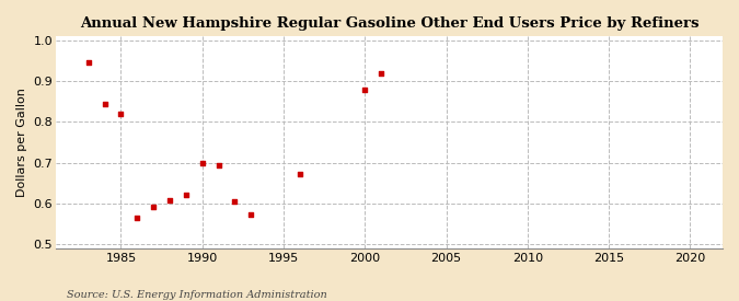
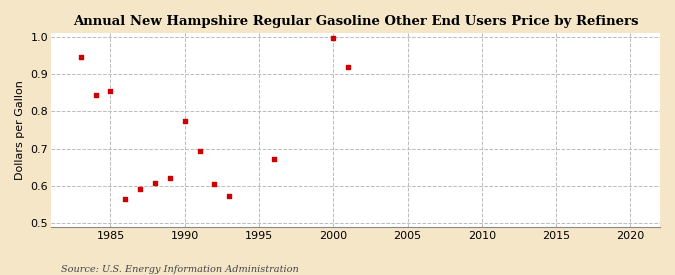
1985: 0.820 -> 0.855
1990: 0.700 -> 0.773
2000: 0.880 -> 0.997
